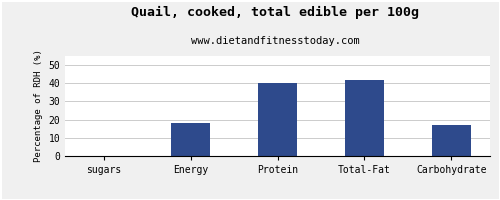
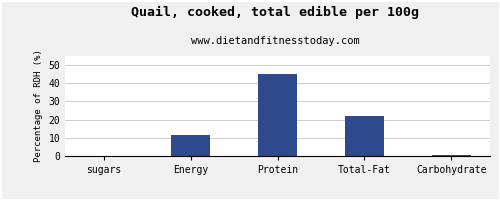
Energy: 18 -> 12
Protein: 40 -> 45
Total-Fat: 42 -> 22
Carbohydrate: 17 -> 0
